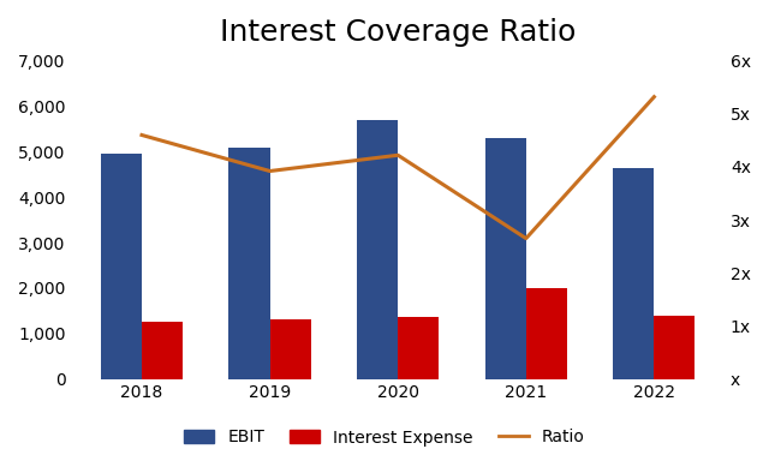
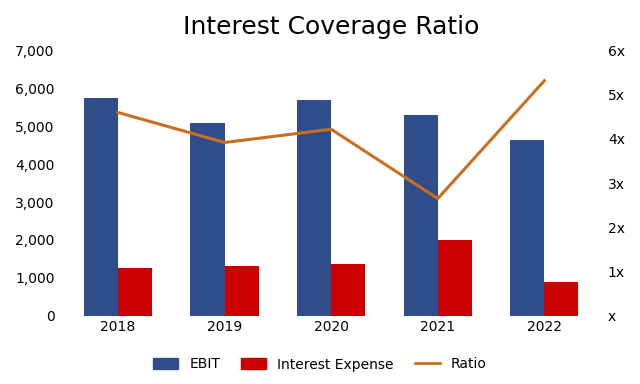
EBIT/2018: 4,950 -> 5,750
Interest Expense/2022: 1,400 -> 880
